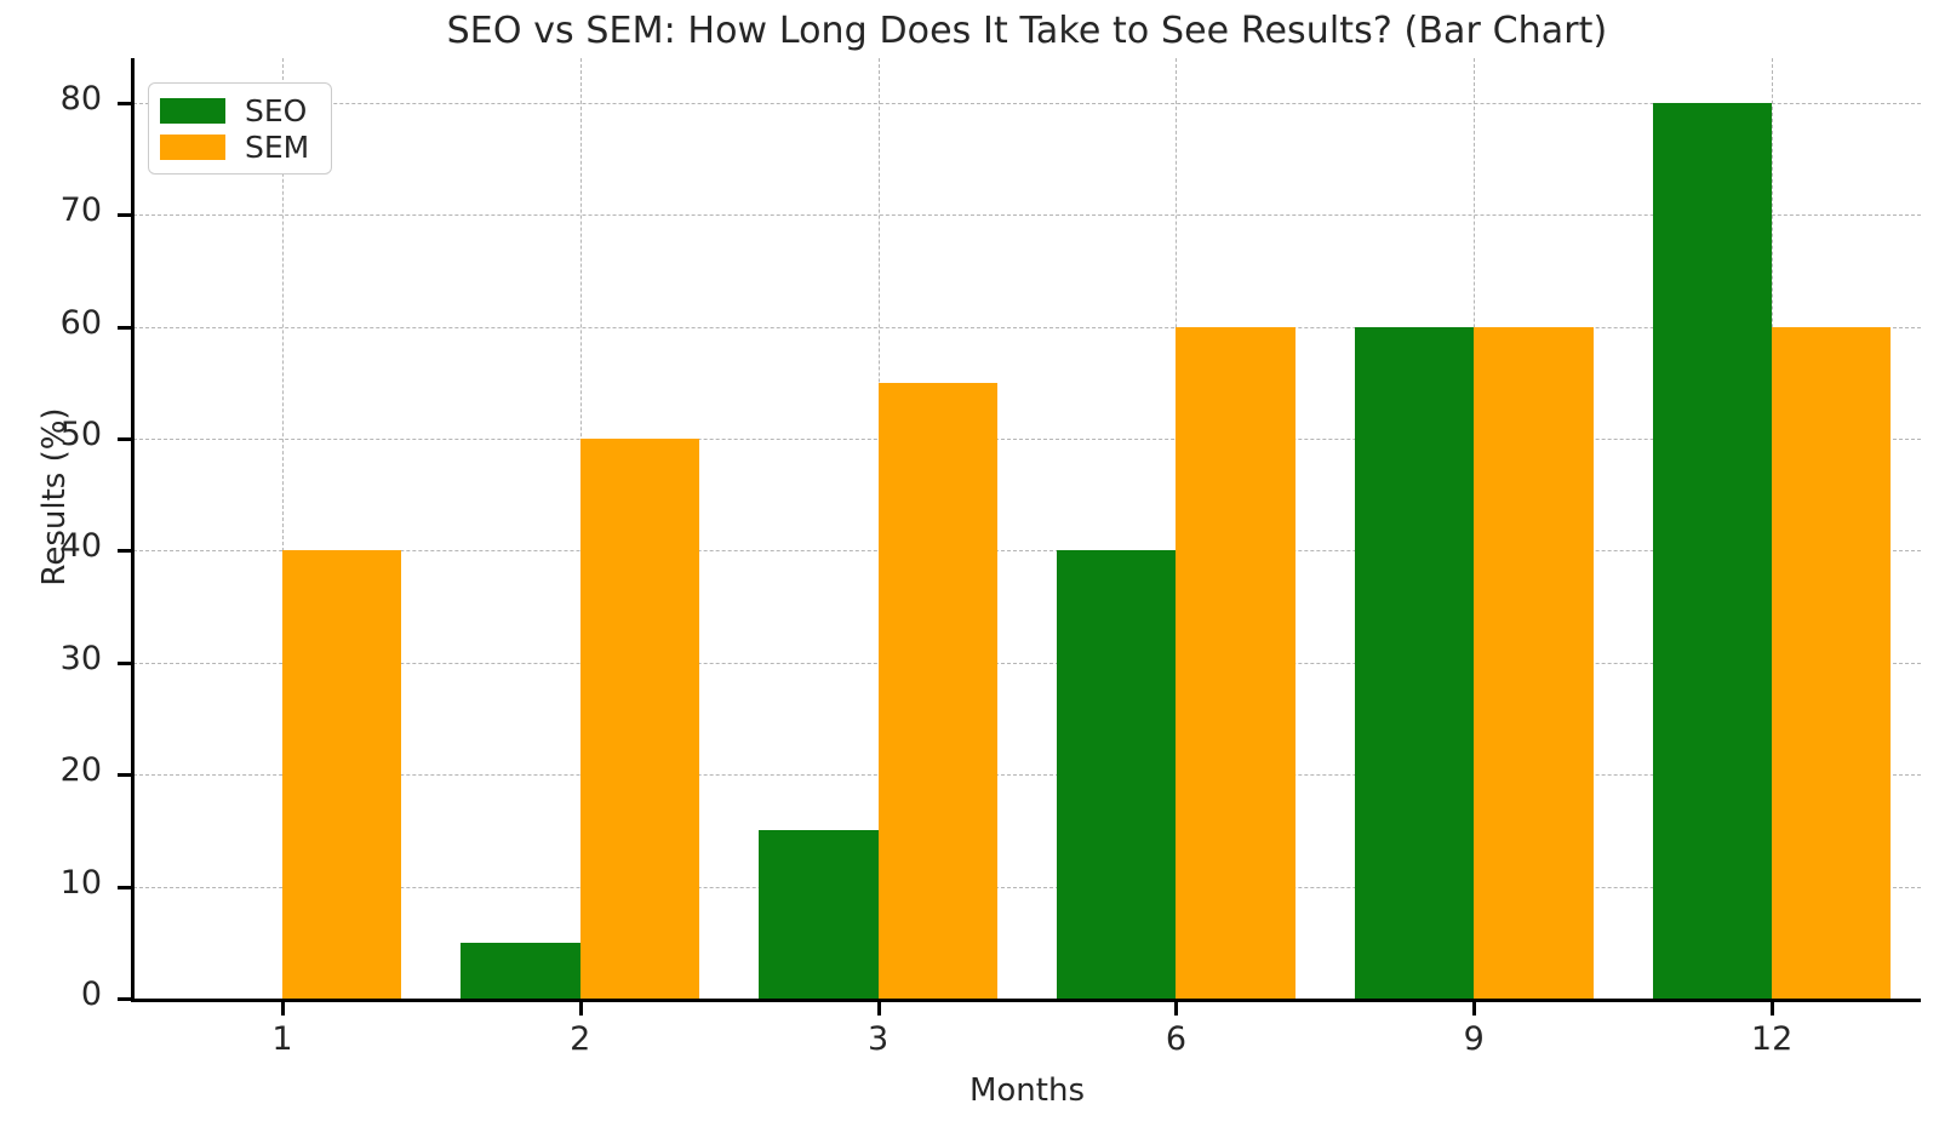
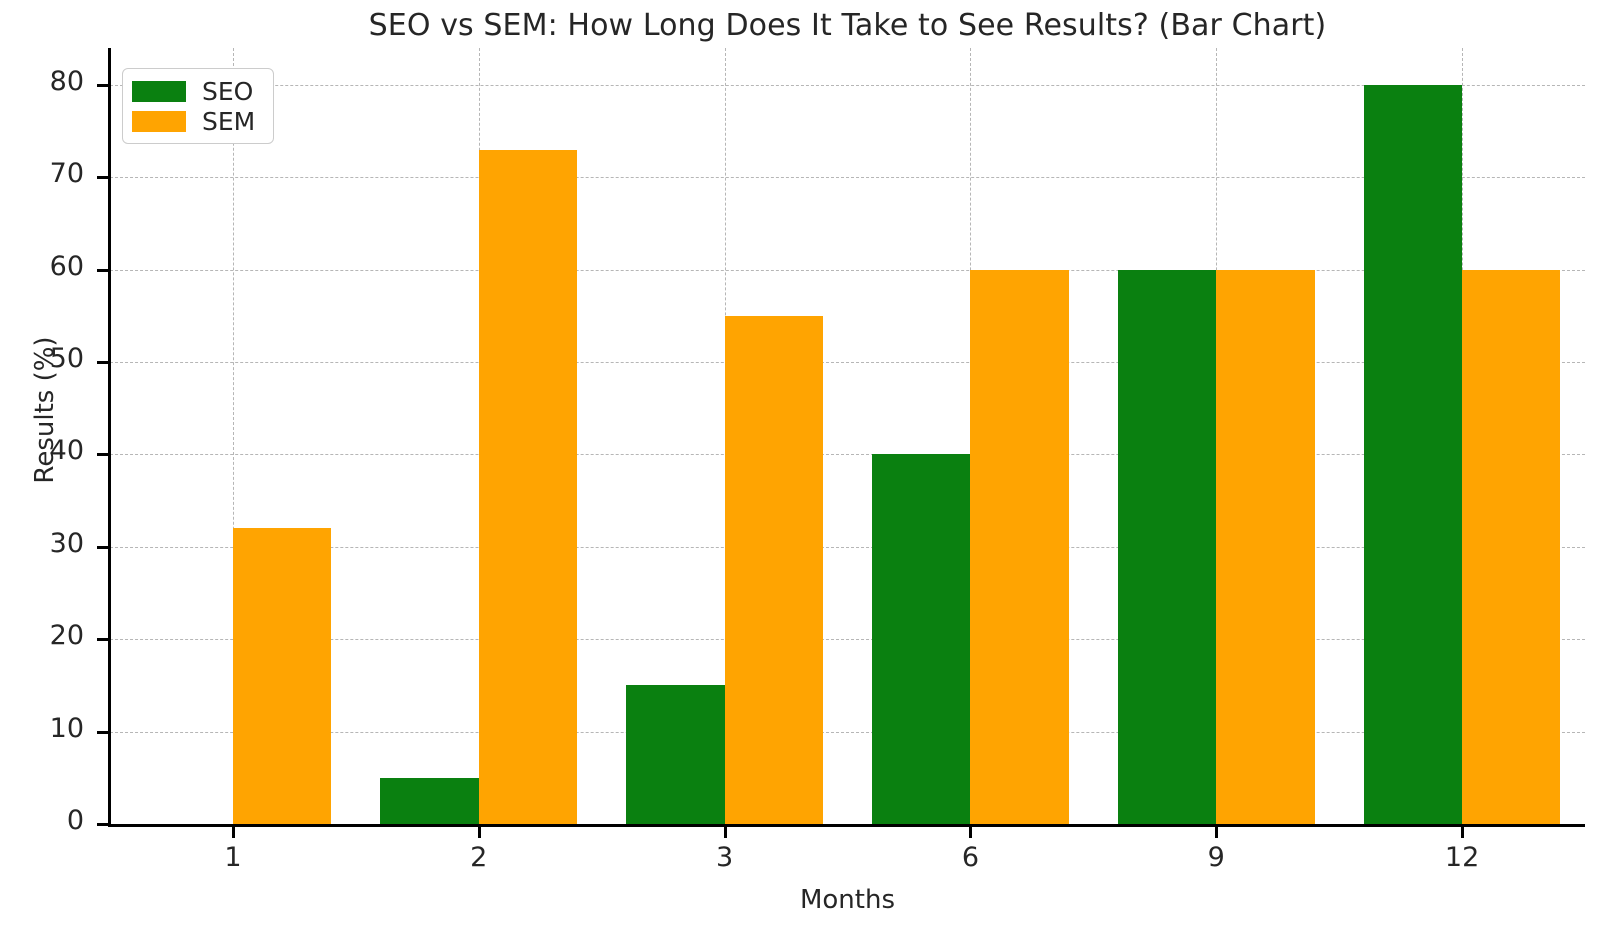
SEM/1: 40 -> 32
SEM/2: 50 -> 73
